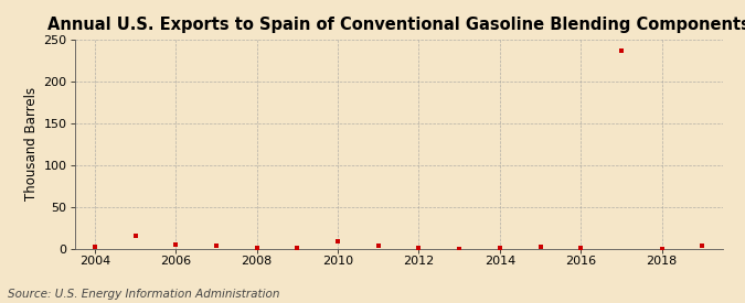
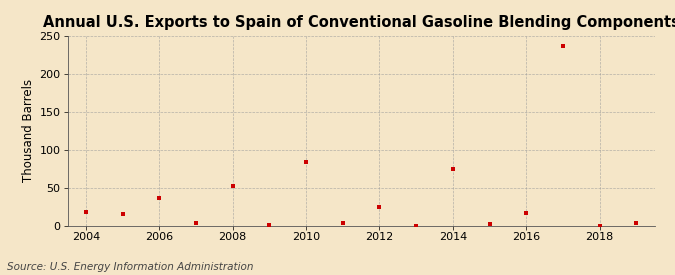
2004: 2 -> 18
2006: 5 -> 36
2008: 1 -> 52
2010: 9 -> 84
2012: 1 -> 24
2014: 1 -> 74
2016: 1 -> 16
